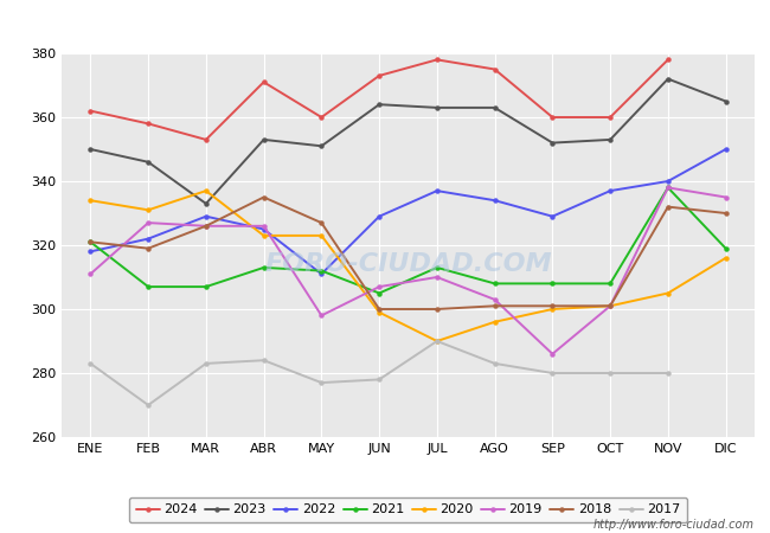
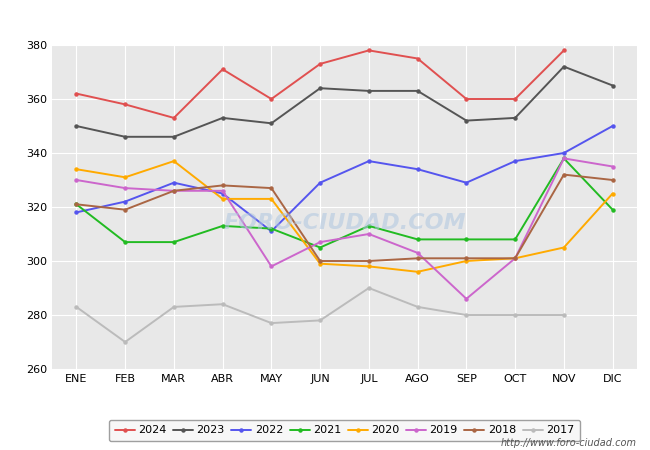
2019/ENE: 311 -> 330
2023/MAR: 333 -> 346
2018/ABR: 335 -> 328
2020/JUL: 290 -> 298
2020/DIC: 316 -> 325
